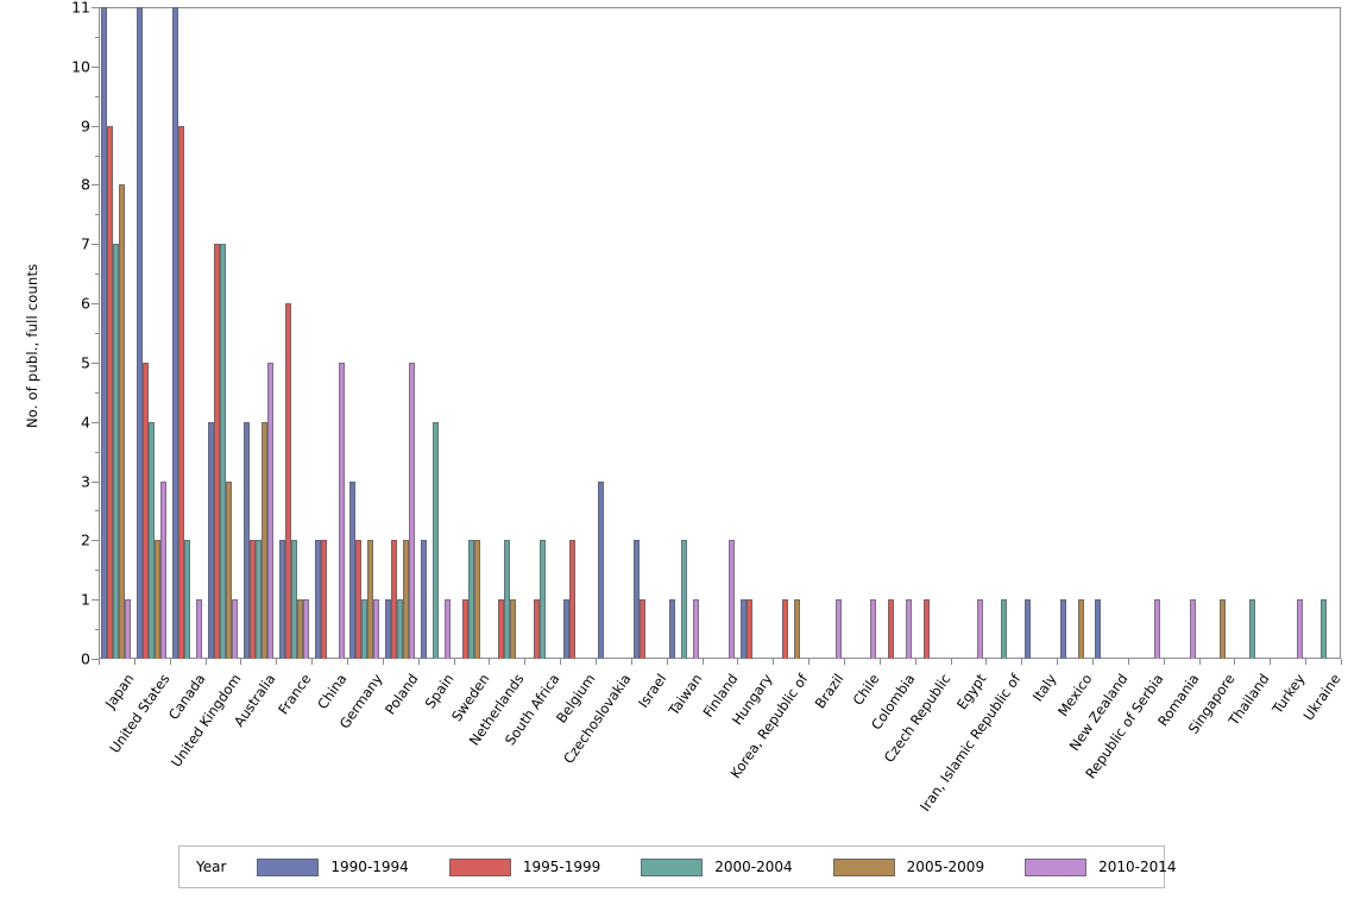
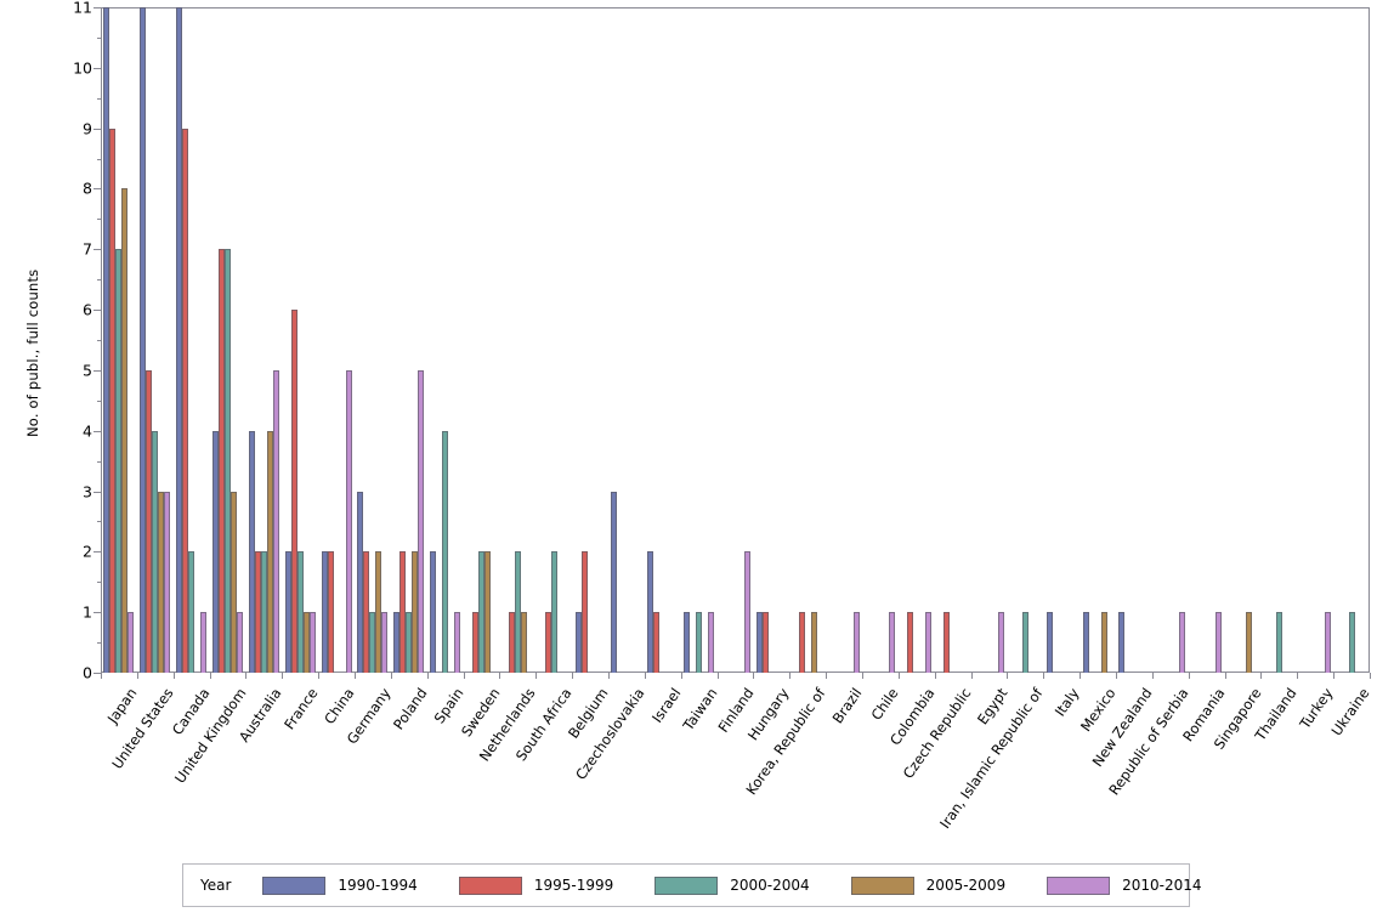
2005-2009/United States: 2 -> 3
2000-2004/Taiwan: 2 -> 1
